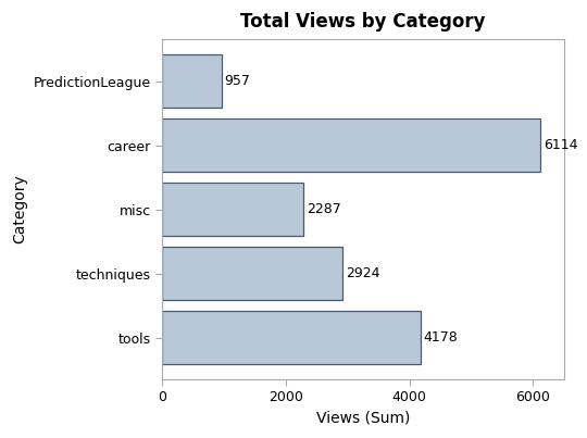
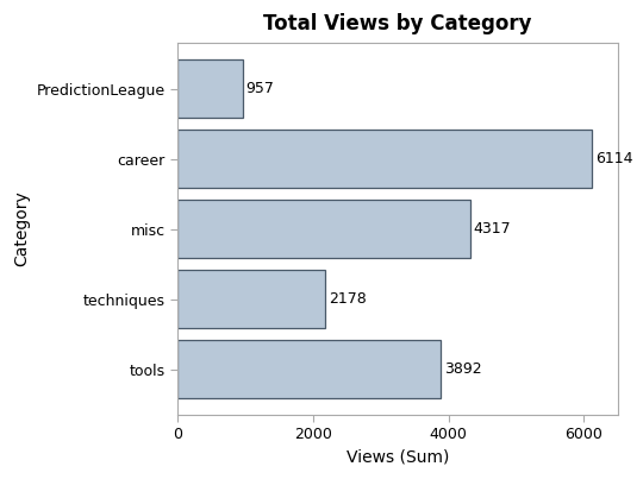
misc: 2287 -> 4317
techniques: 2924 -> 2178
tools: 4178 -> 3892
